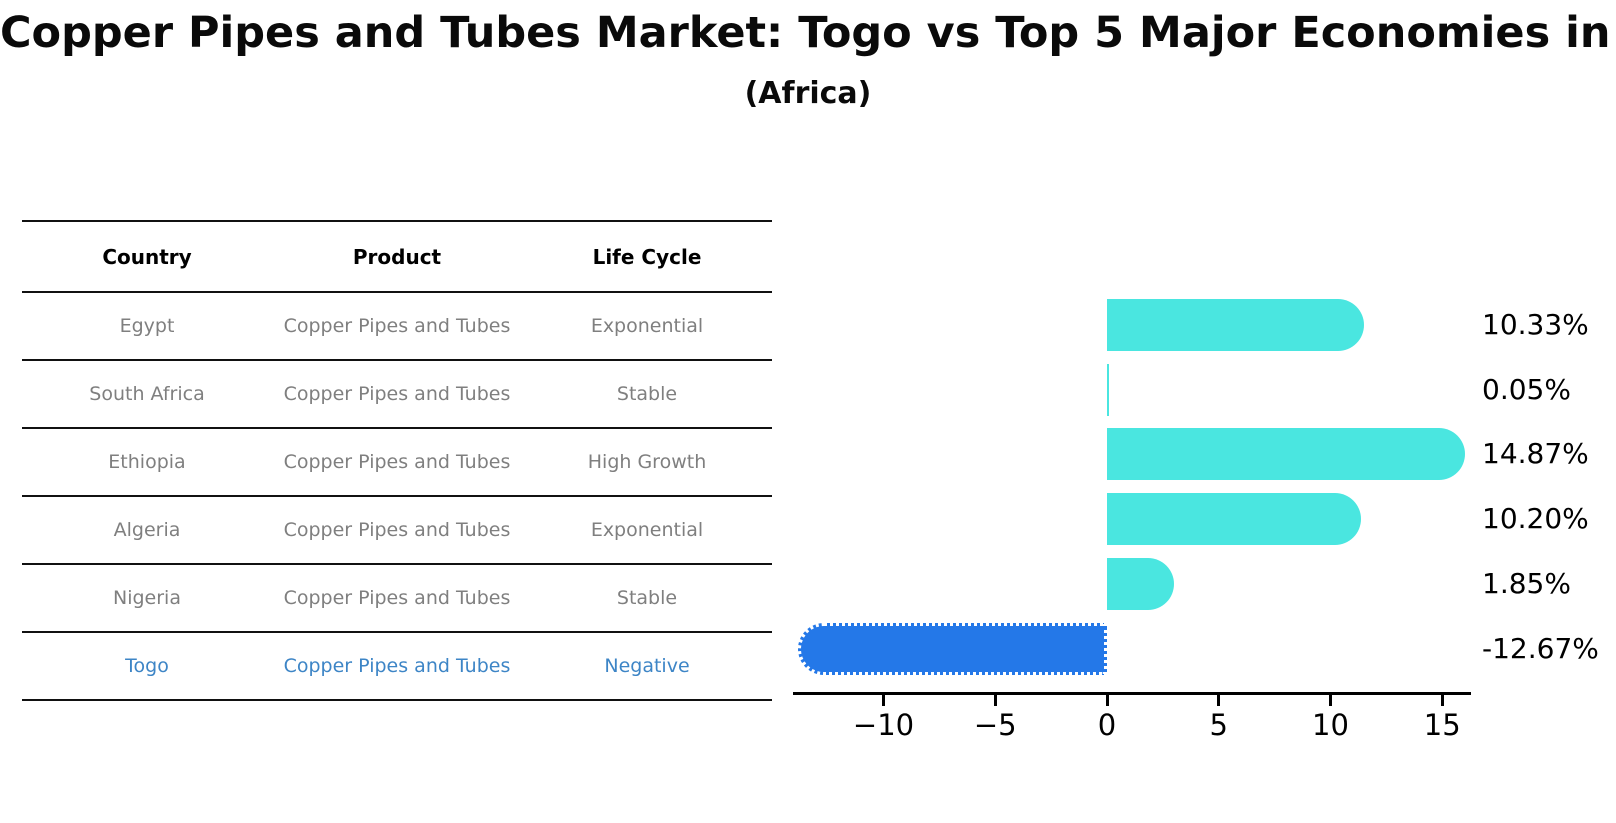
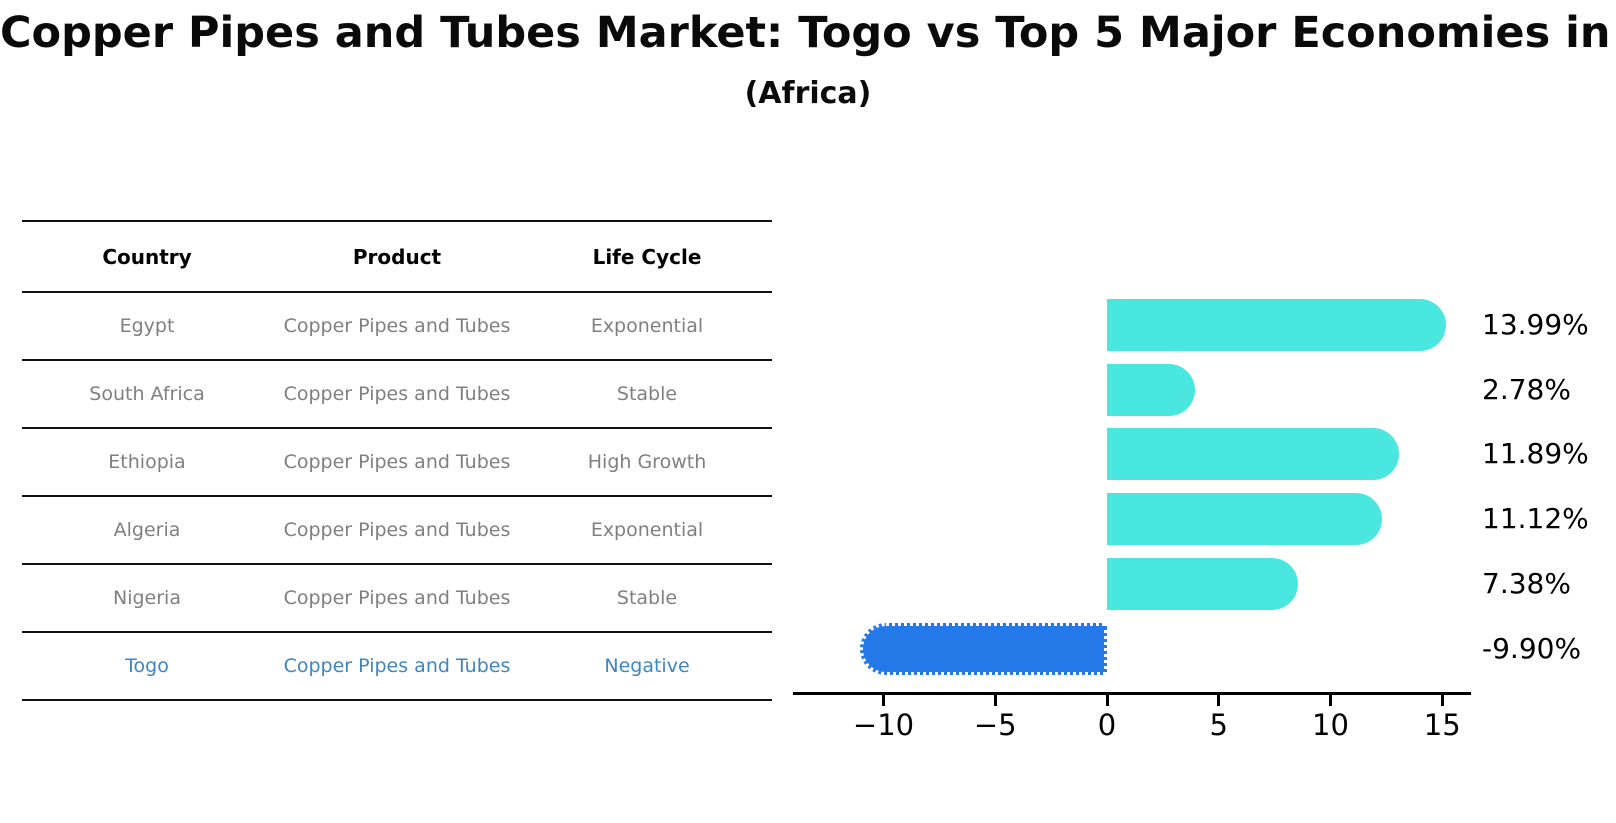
Egypt: 10.33% -> 13.99%
South Africa: 0.05% -> 2.78%
Ethiopia: 14.87% -> 11.89%
Algeria: 10.20% -> 11.12%
Nigeria: 1.85% -> 7.38%
Togo: -12.67% -> -9.90%
